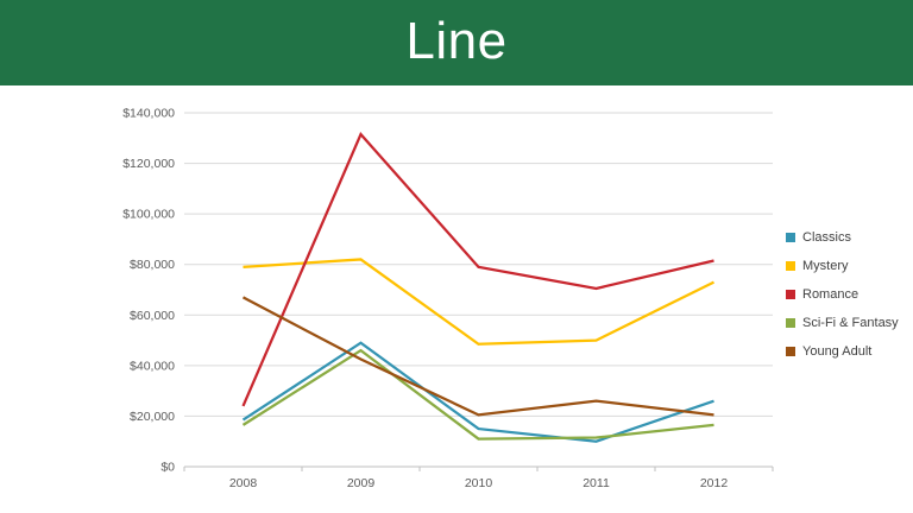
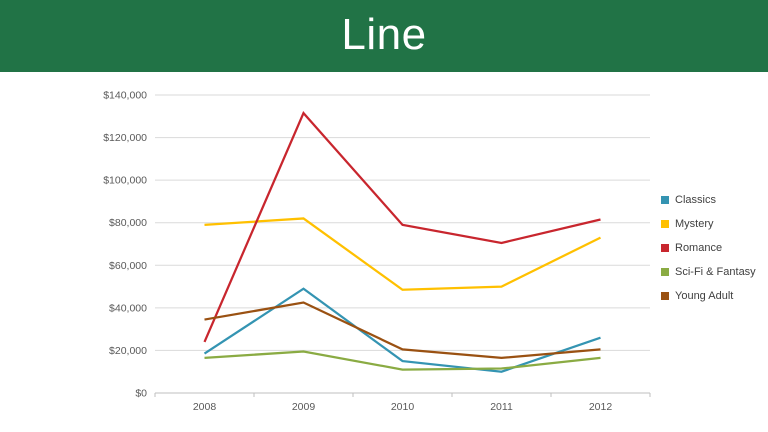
Young Adult/2008: $67000 -> $34000
Sci-Fi & Fantasy/2009: $46000 -> $20000
Young Adult/2011: $26000 -> $16000
